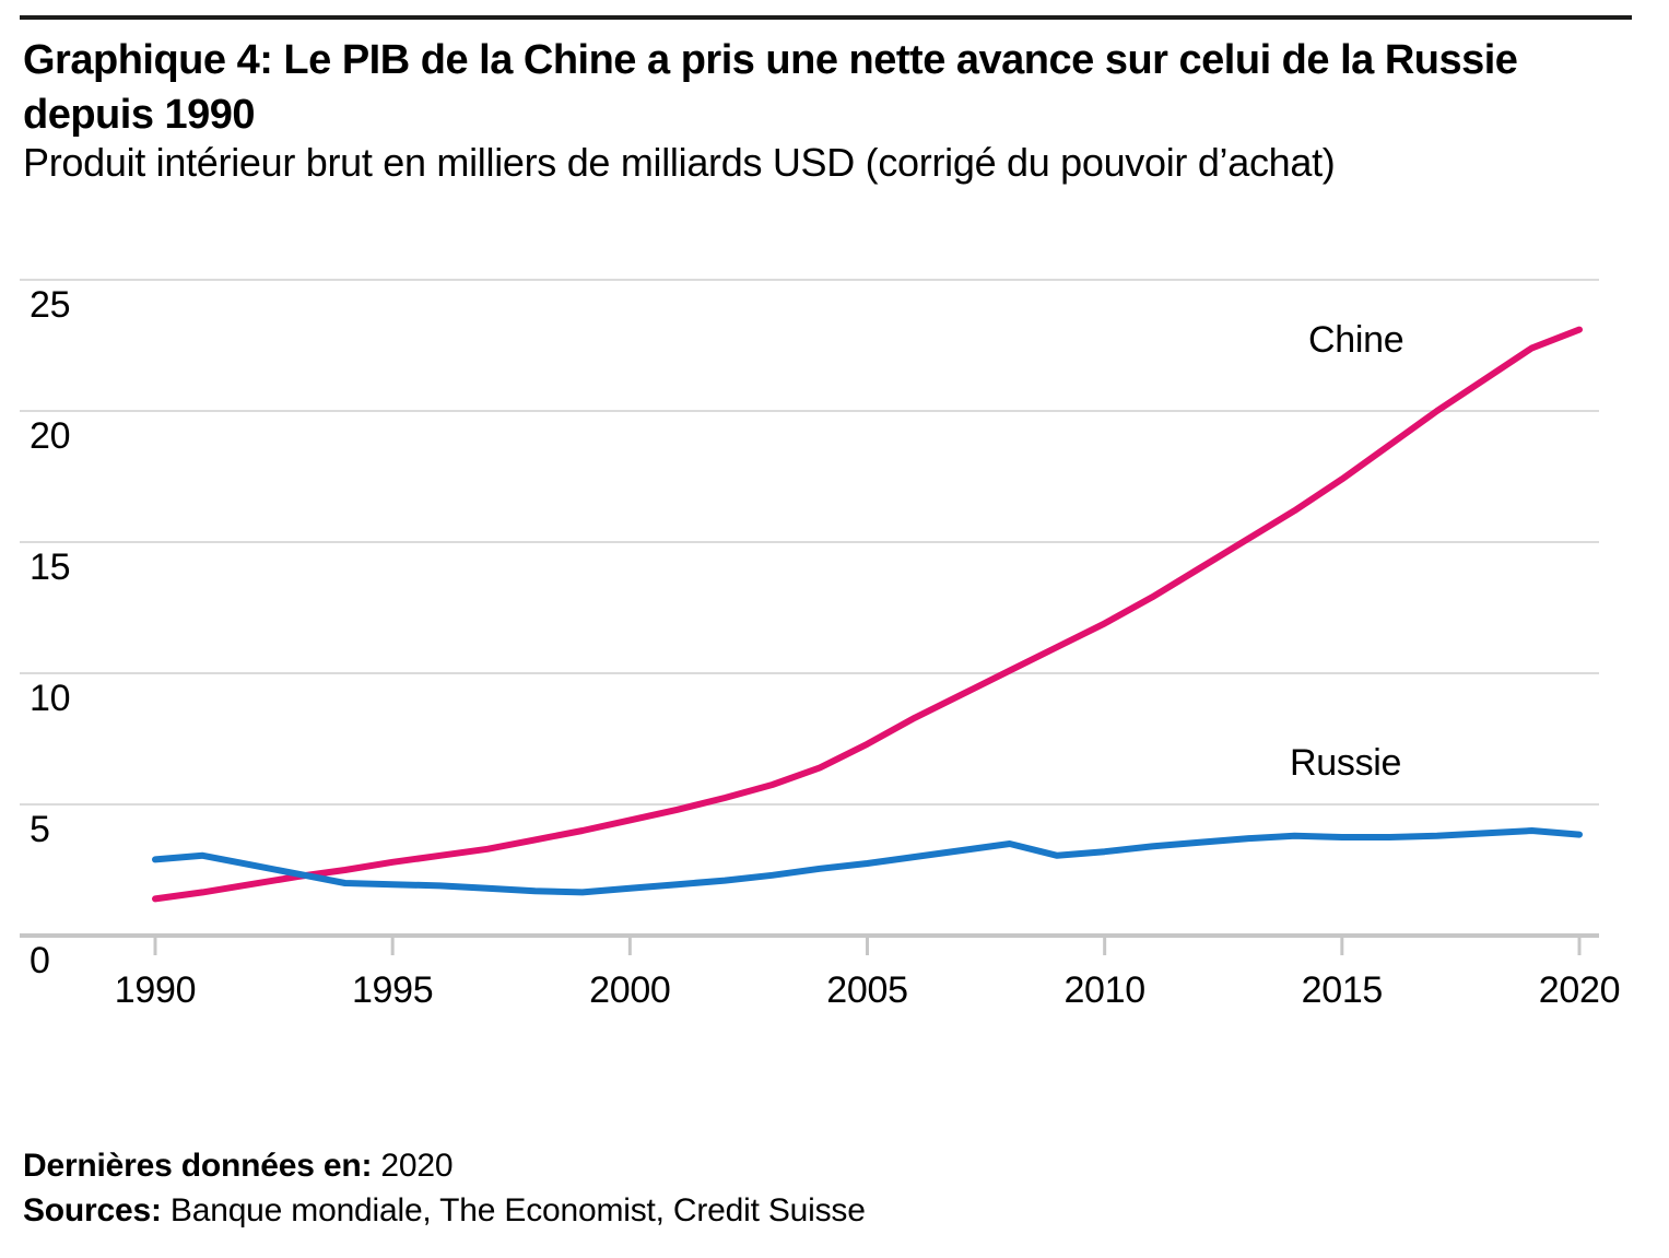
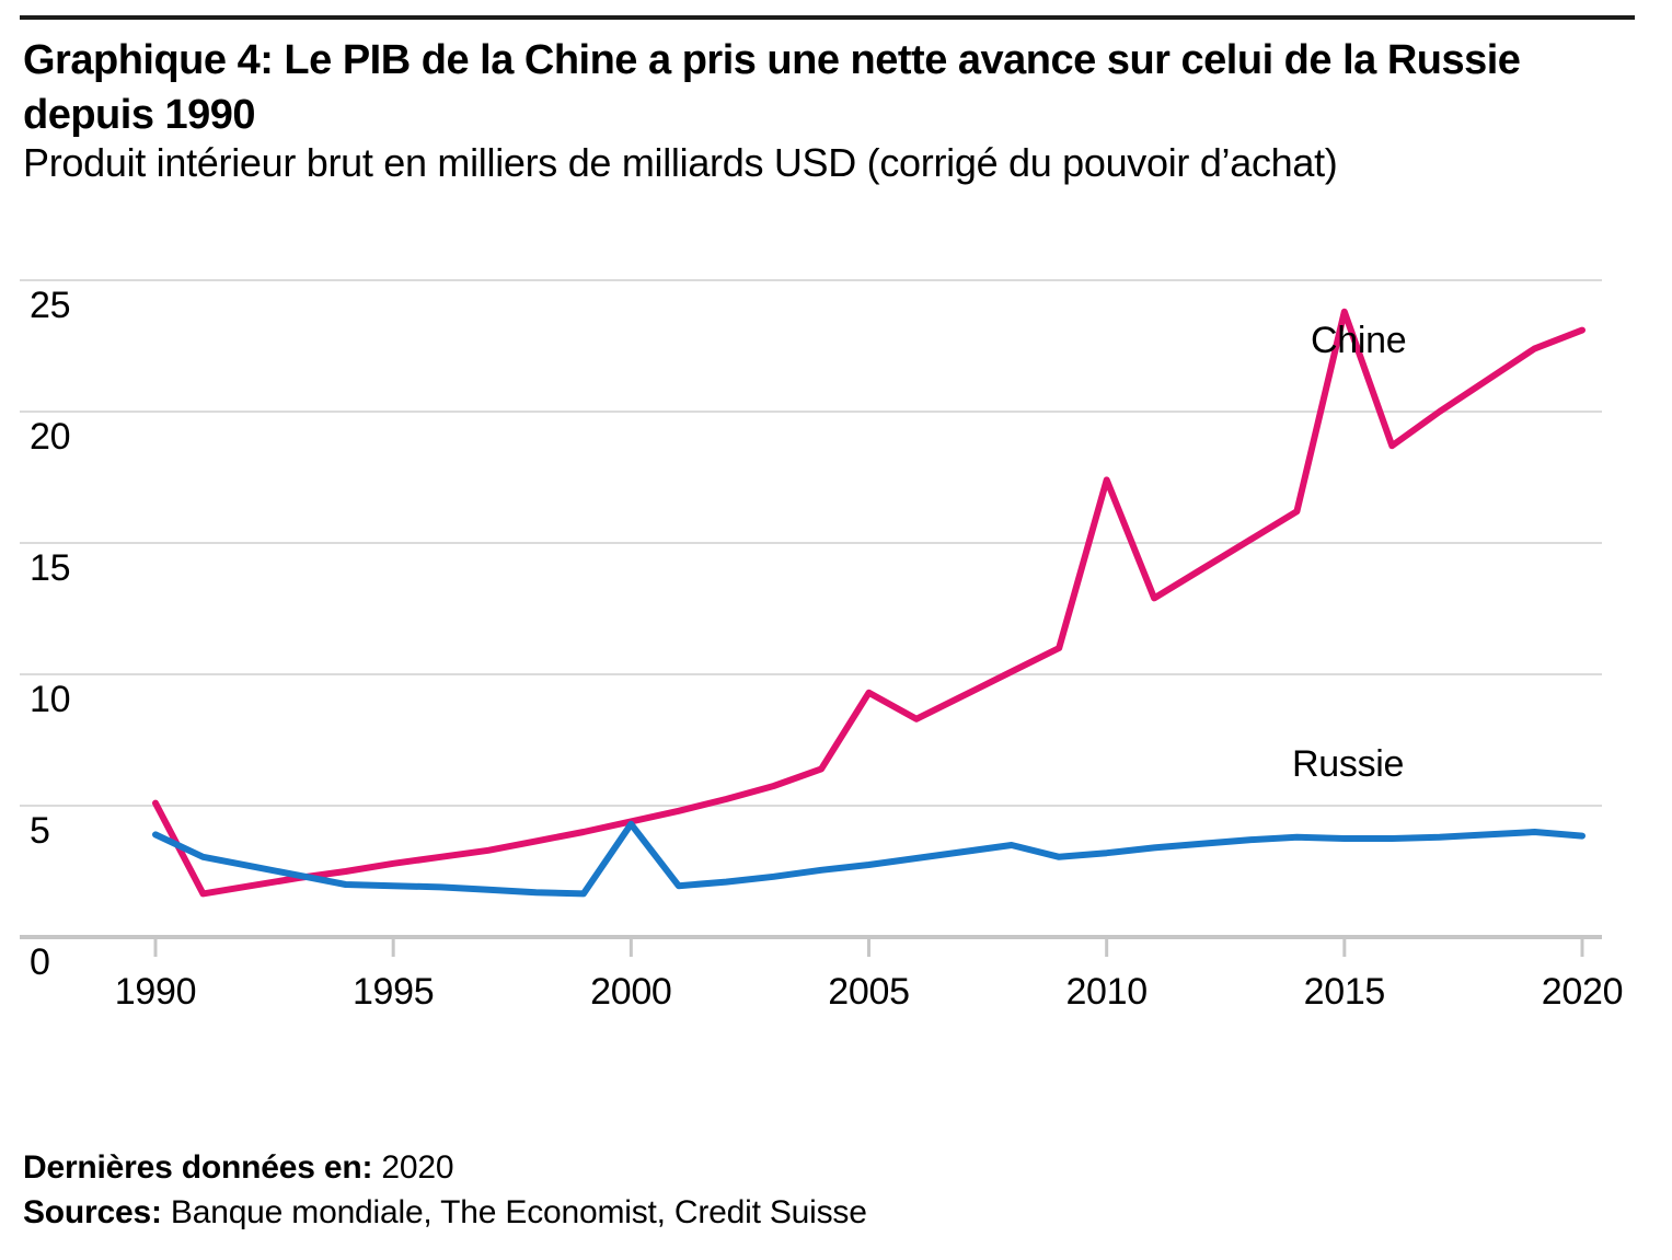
Chine/1990: 1.4 -> 5.1
Russie/1990: 2.9 -> 3.9
Russie/2000: 1.8 -> 4.3
Chine/2005: 7.3 -> 9.3
Chine/2010: 11.9 -> 17.4
Chine/2015: 17.4 -> 23.8
